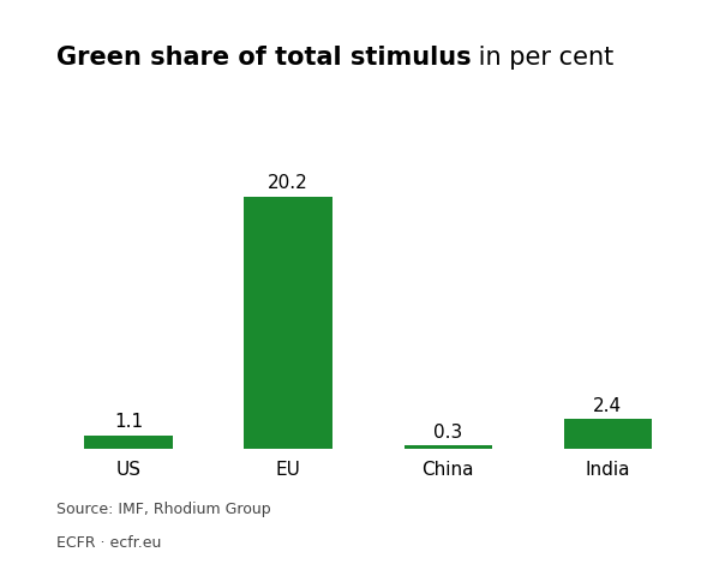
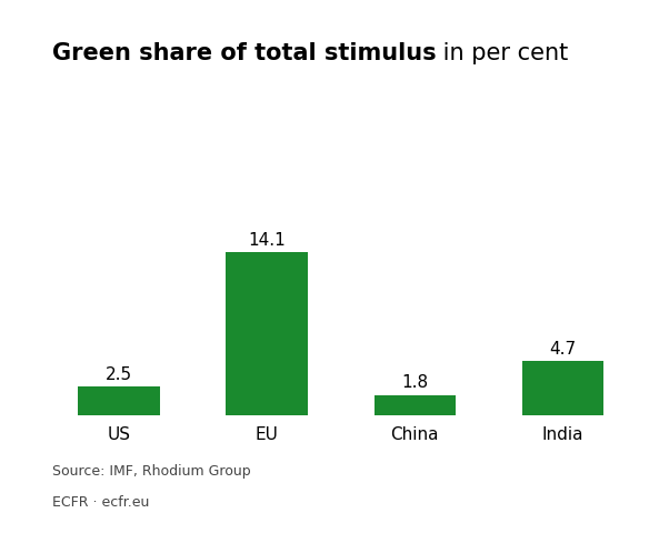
US: 1.1 -> 2.5
EU: 20.2 -> 14.1
China: 0.3 -> 1.8
India: 2.4 -> 4.7
